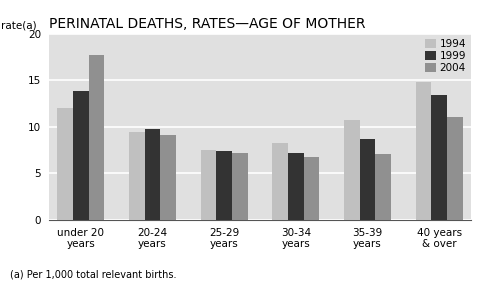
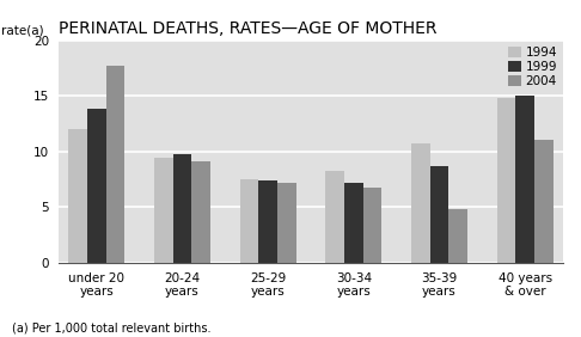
2004/35-39 years: 7.1 -> 4.8
1999/40 years & over: 13.4 -> 15.0
